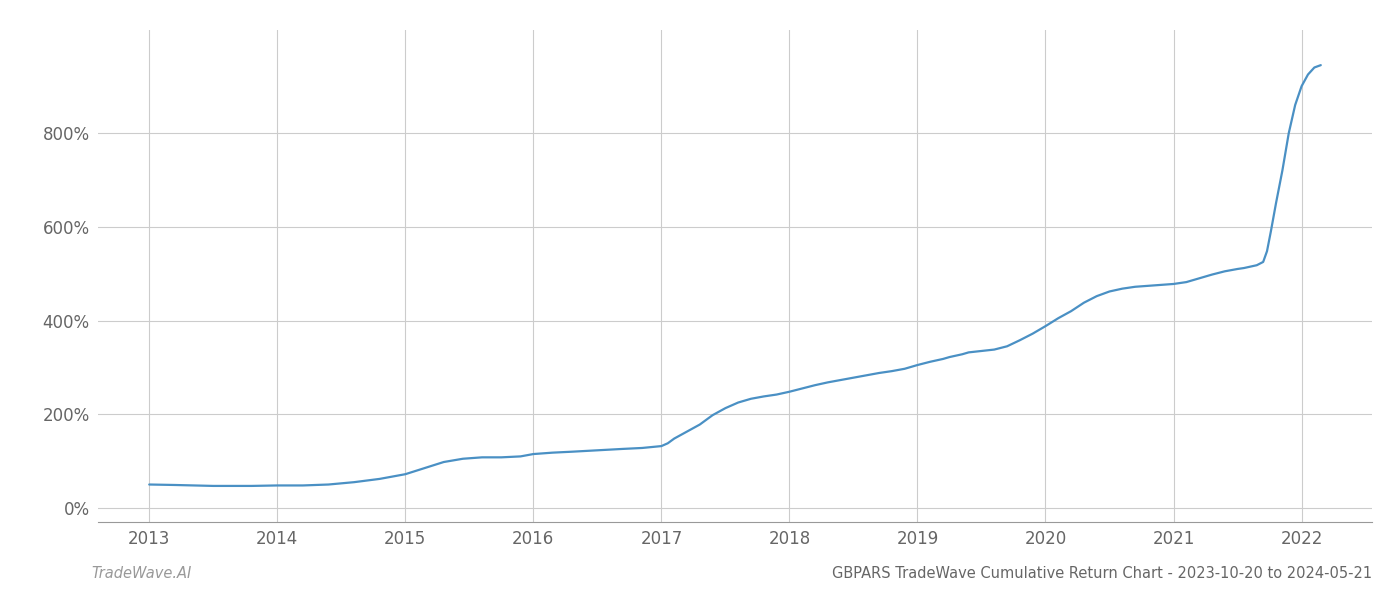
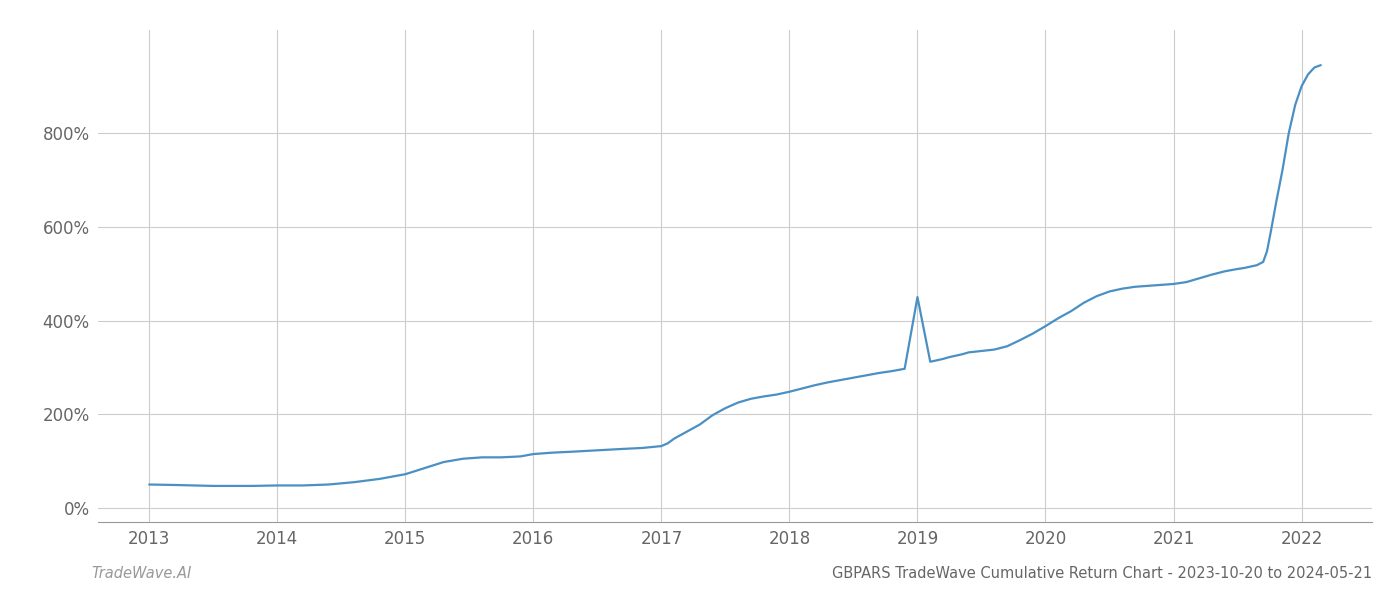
2019: 305% -> 450%
